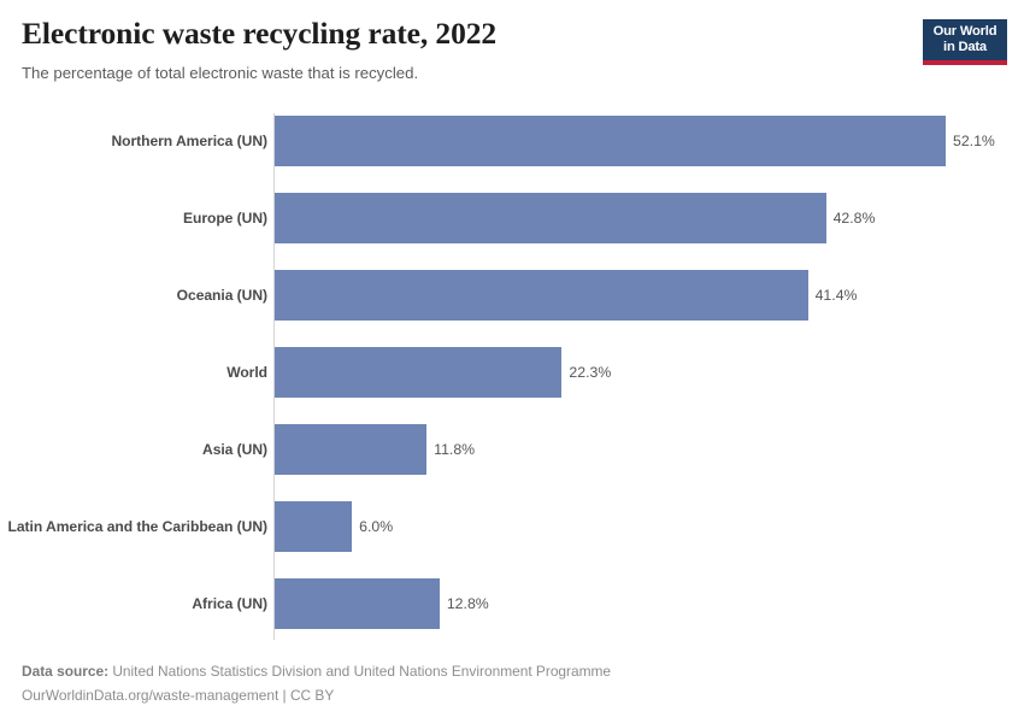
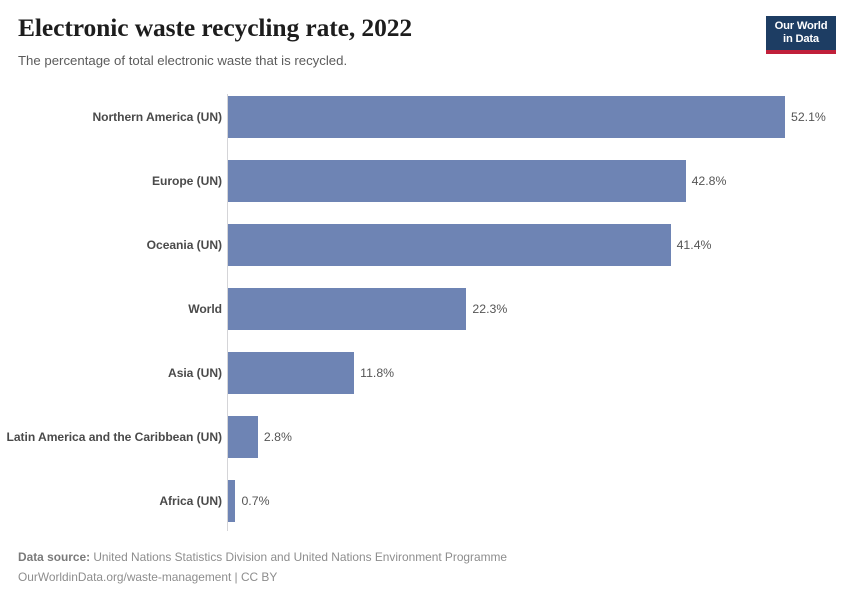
Latin America and the Caribbean (UN): 6.0% -> 2.8%
Africa (UN): 12.8% -> 0.7%
